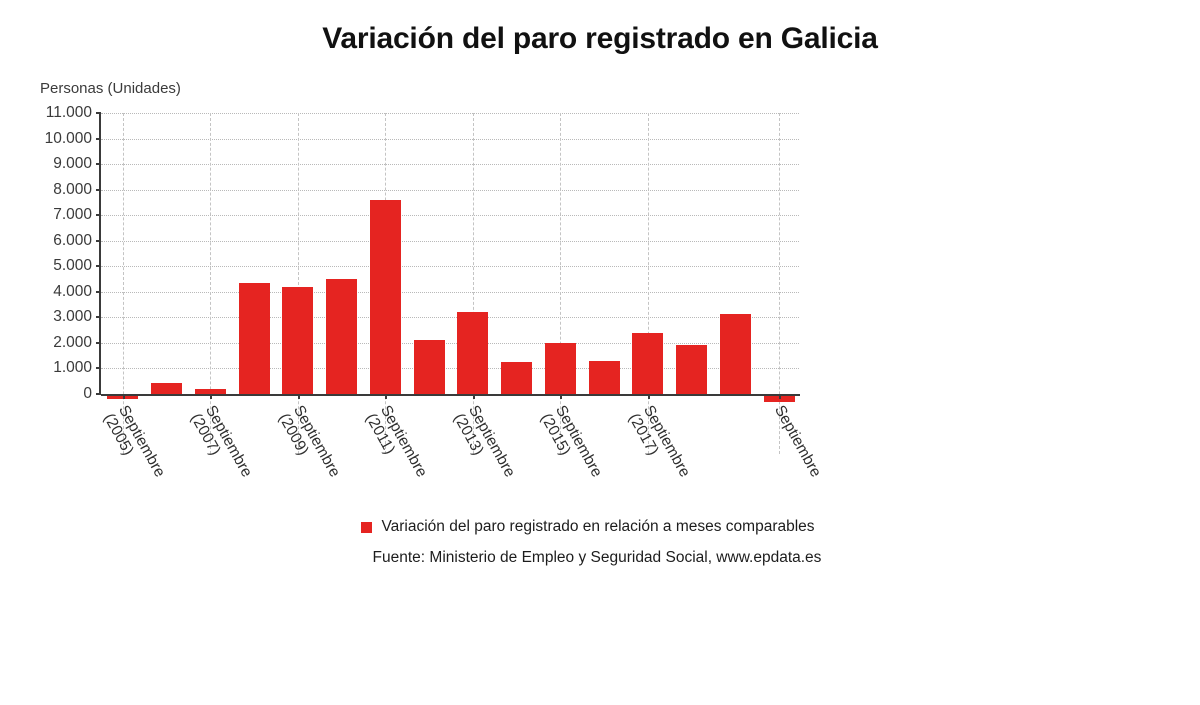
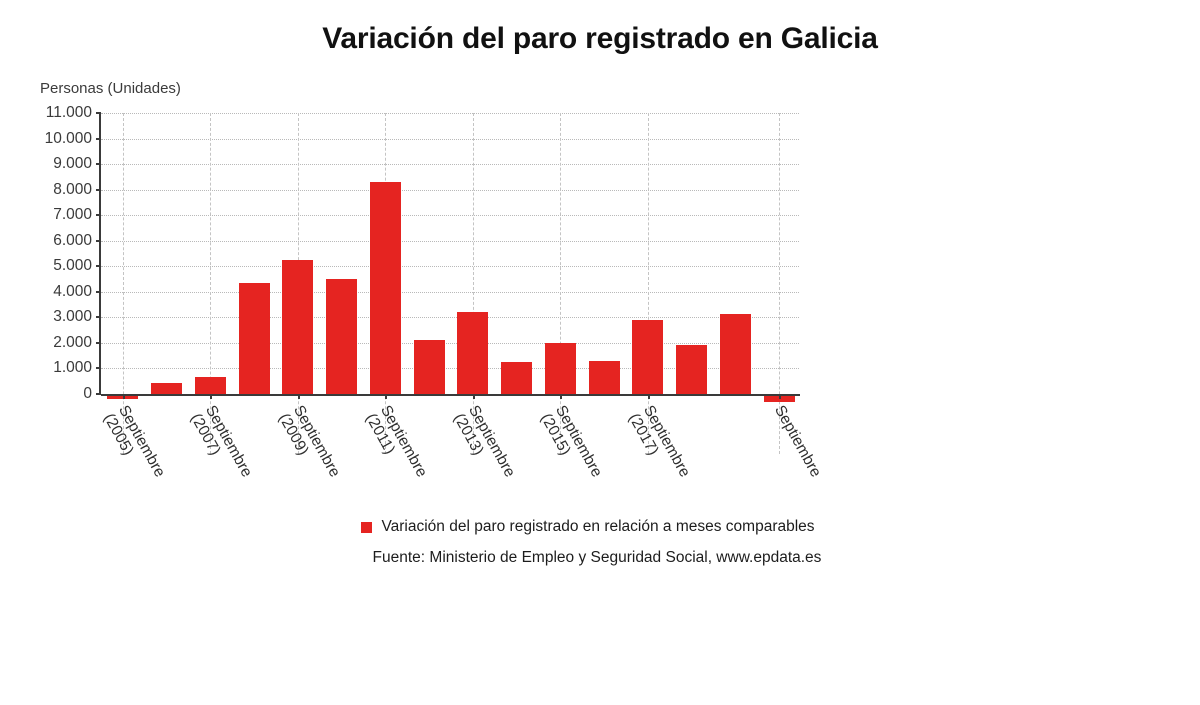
Septiembre (2007): 200 -> 600
Septiembre (2009): 4200 -> 5200
Septiembre (2011): 7600 -> 8300
Septiembre (2017): 2400 -> 2900
